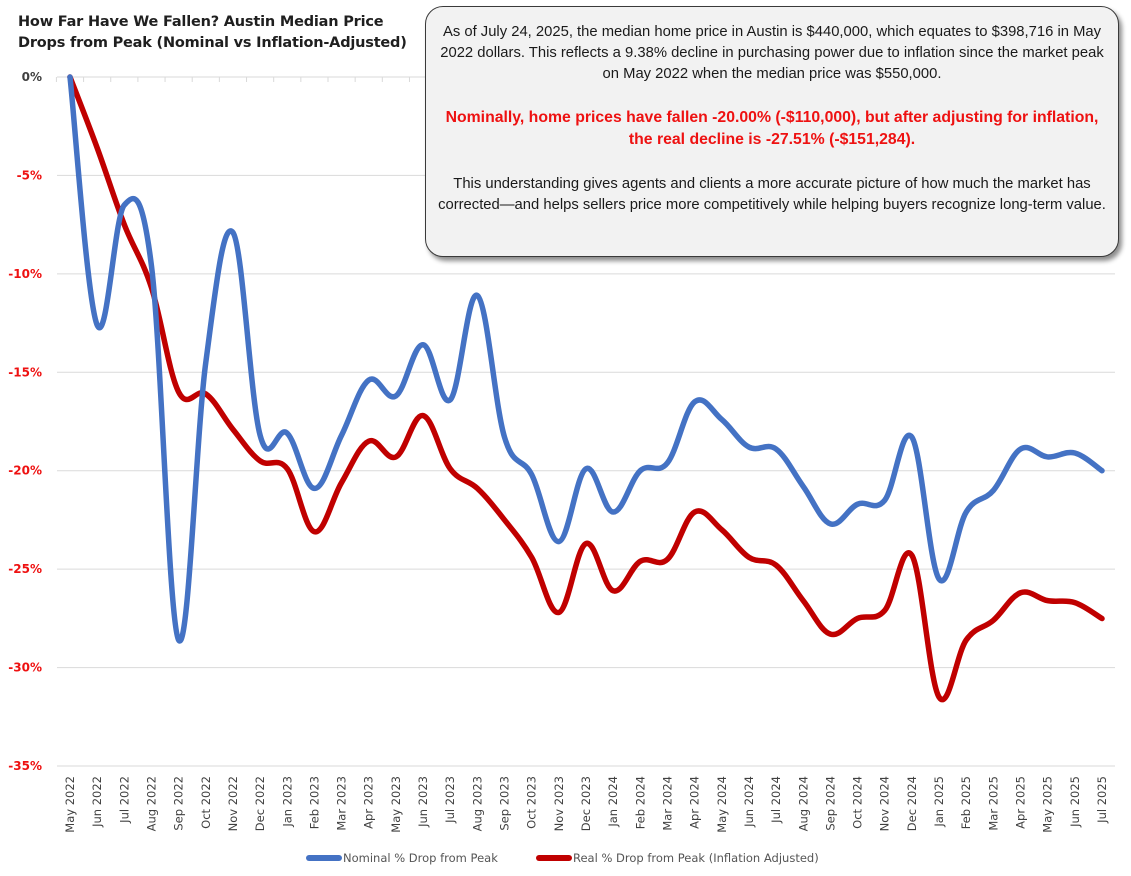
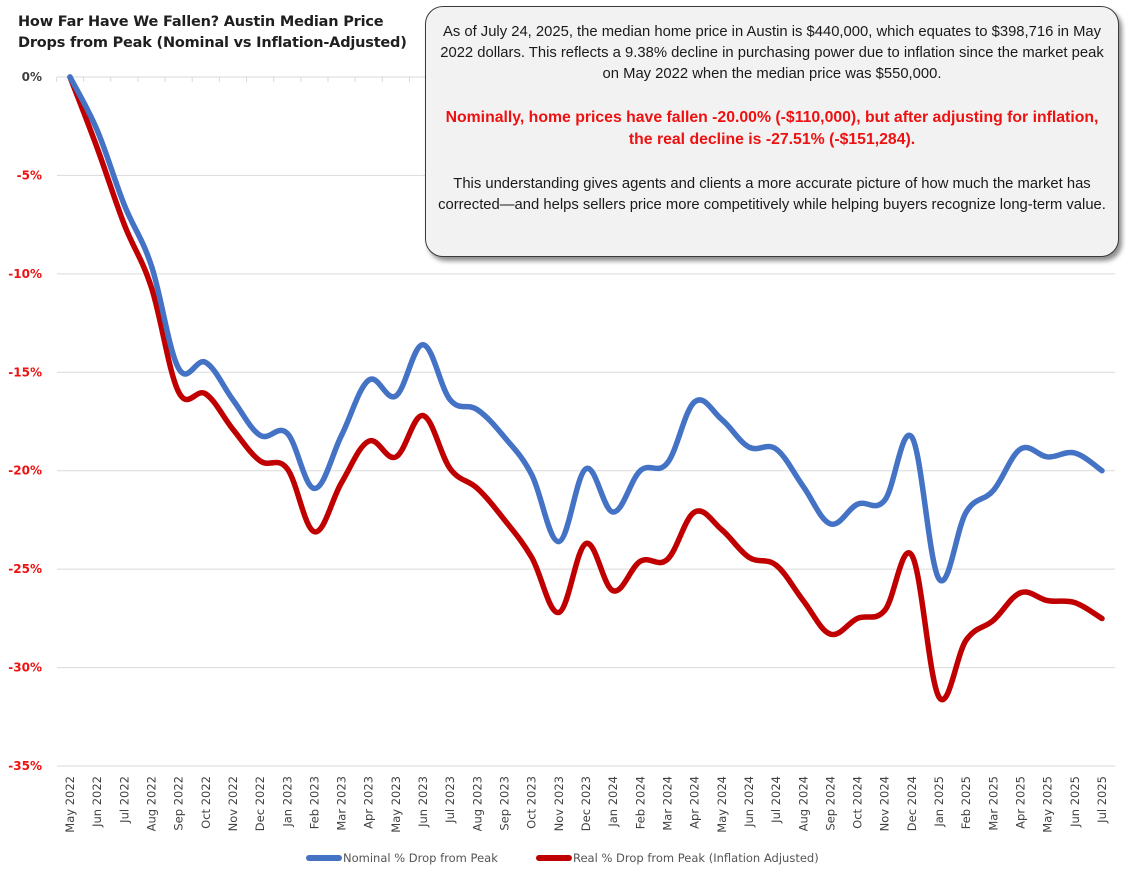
Nominal % Drop from Peak/Jun 2022: -12.6% -> -2.7%
Nominal % Drop from Peak/Sep 2022: -28.6% -> -14.8%
Nominal % Drop from Peak/Nov 2022: -7.9% -> -16.4%
Nominal % Drop from Peak/Aug 2023: -11.1% -> -16.9%
